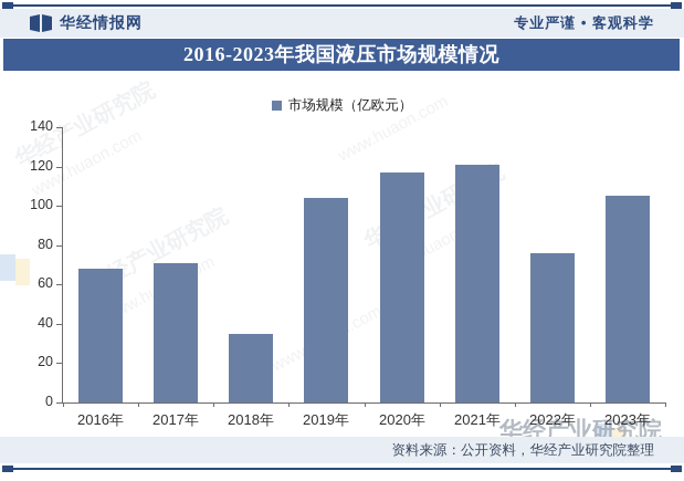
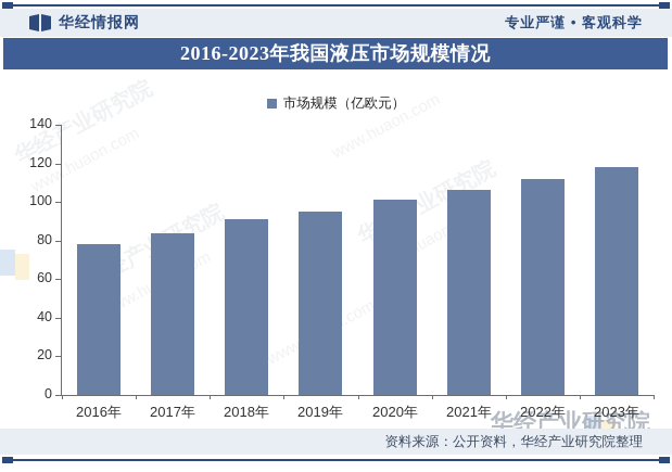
2016年: 68 -> 78
2017年: 71 -> 84
2018年: 35 -> 91
2019年: 104 -> 95
2020年: 117 -> 101
2021年: 121 -> 106
2022年: 76 -> 112
2023年: 105 -> 118
